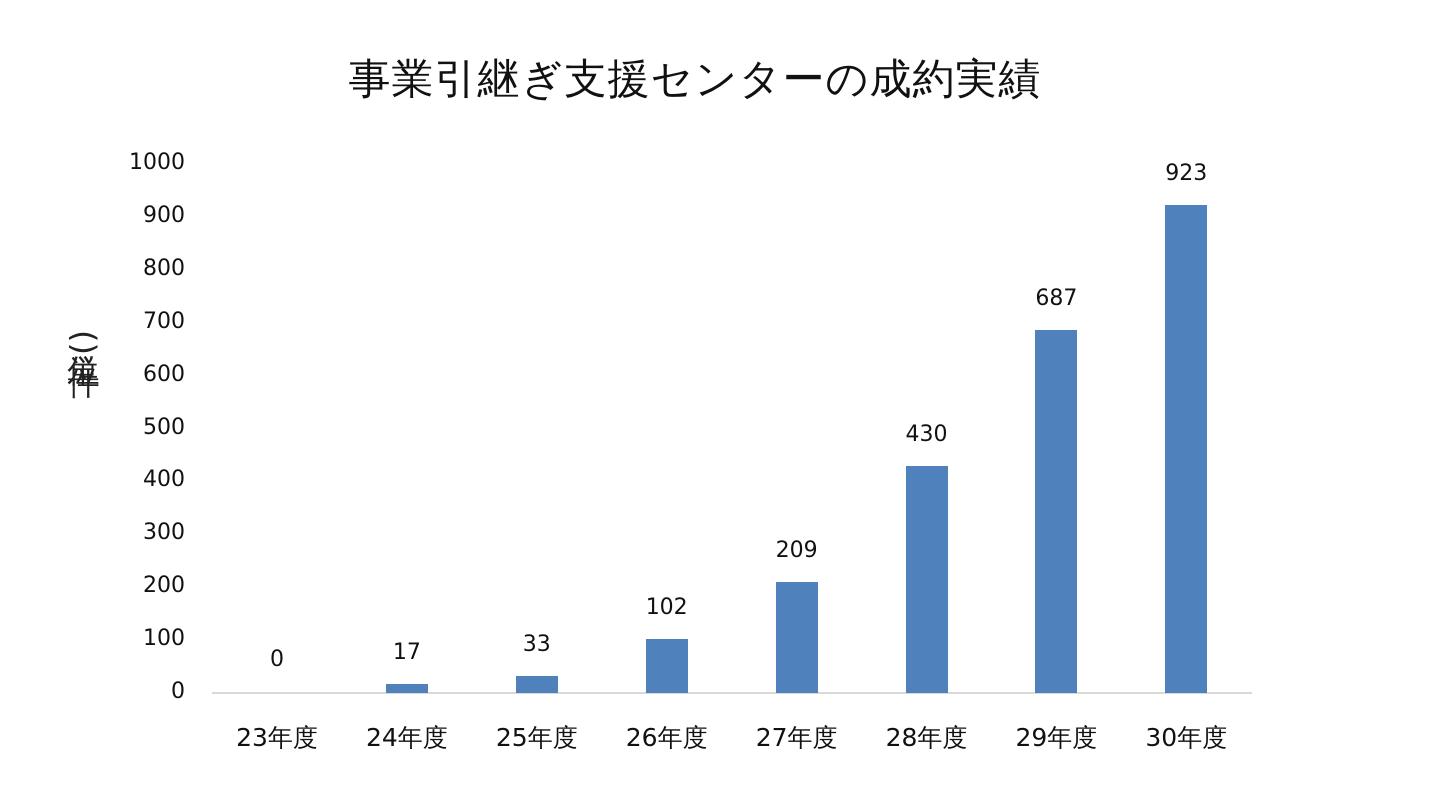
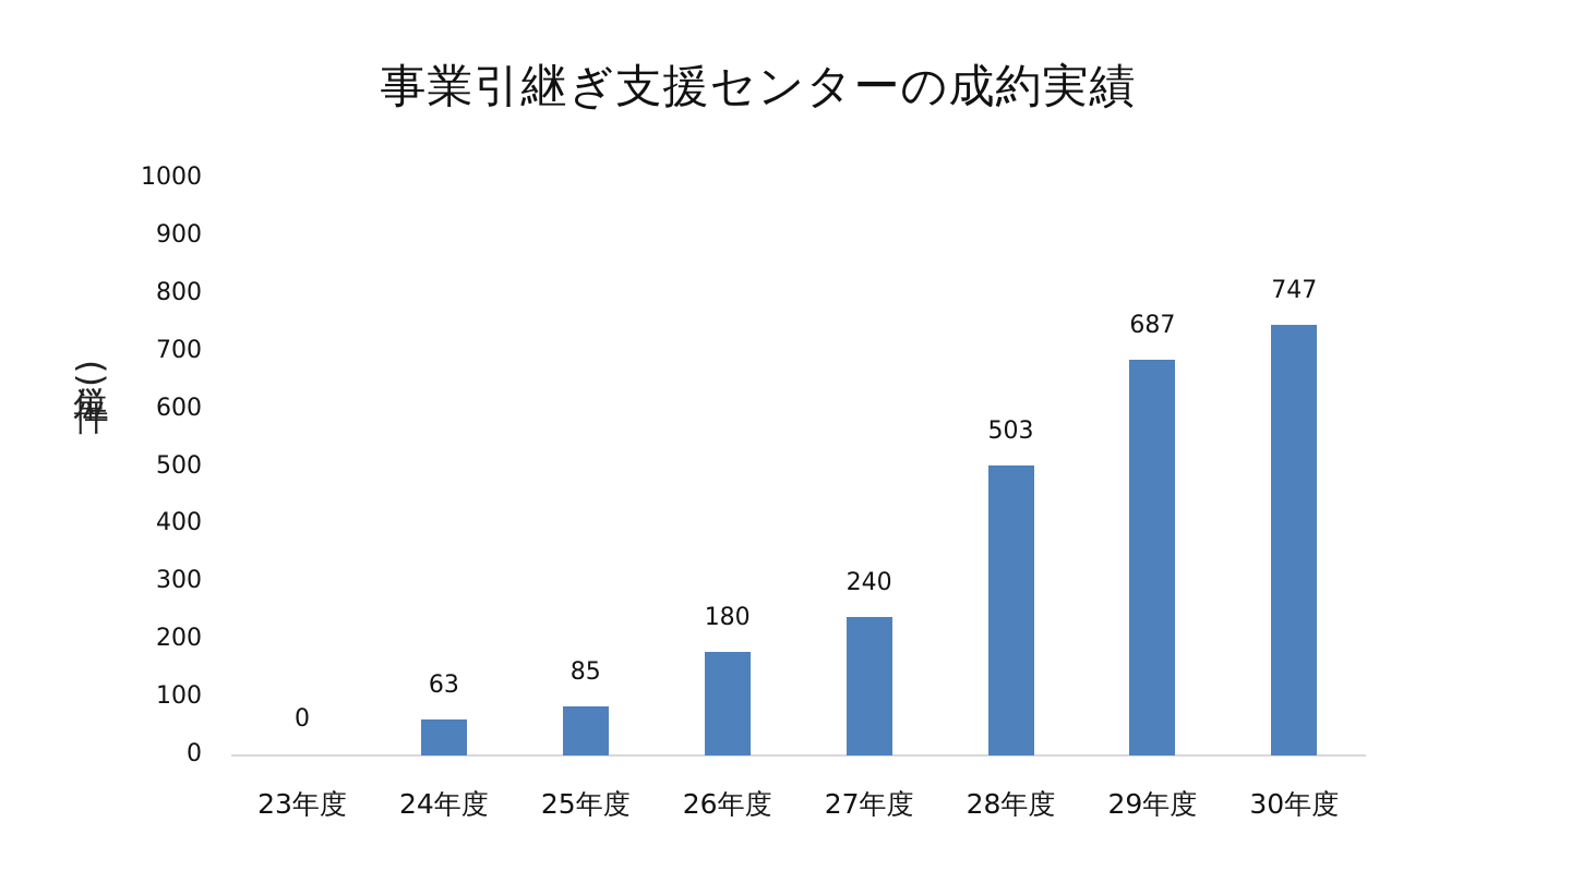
24年度: 17 -> 63
25年度: 33 -> 85
26年度: 102 -> 180
27年度: 209 -> 240
28年度: 430 -> 503
30年度: 923 -> 747
